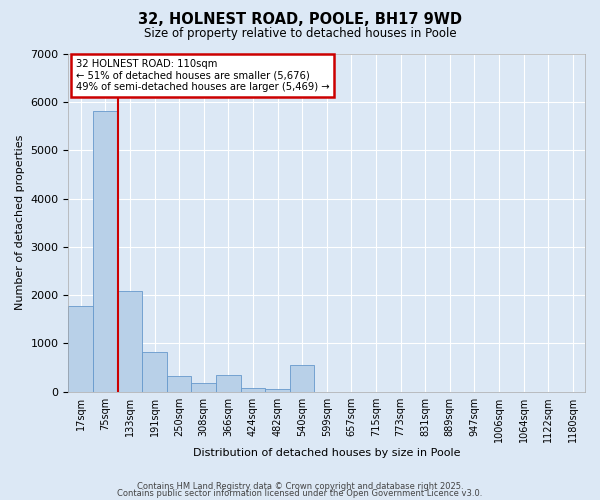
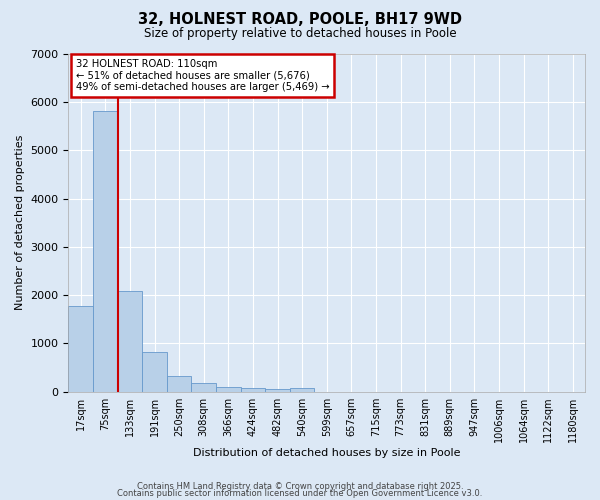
366sqm: 350 -> 100
540sqm: 550 -> 80
